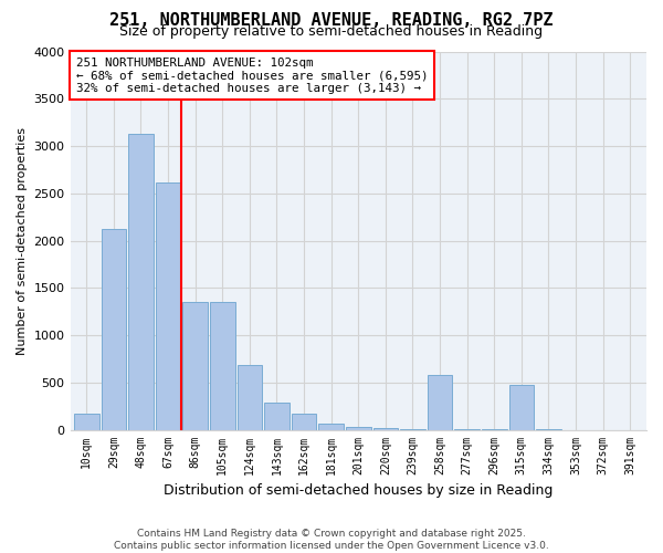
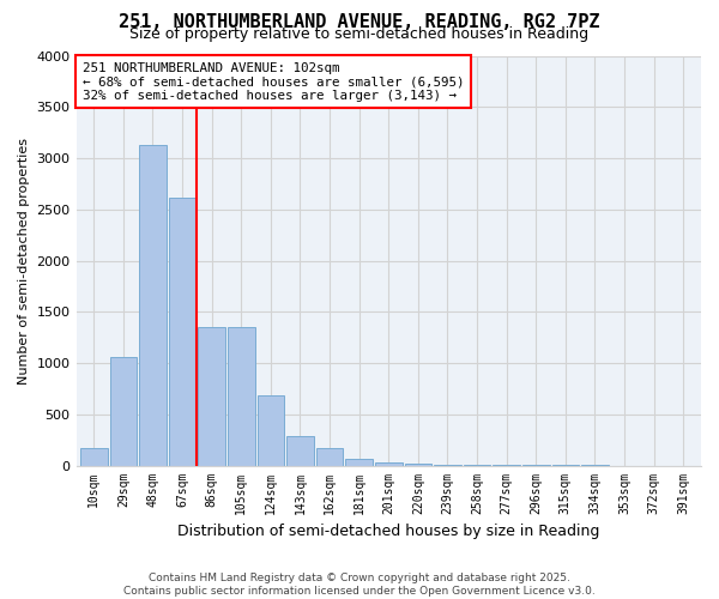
29sqm: 2120 -> 1060
258sqm: 580 -> 0
315sqm: 480 -> 0
